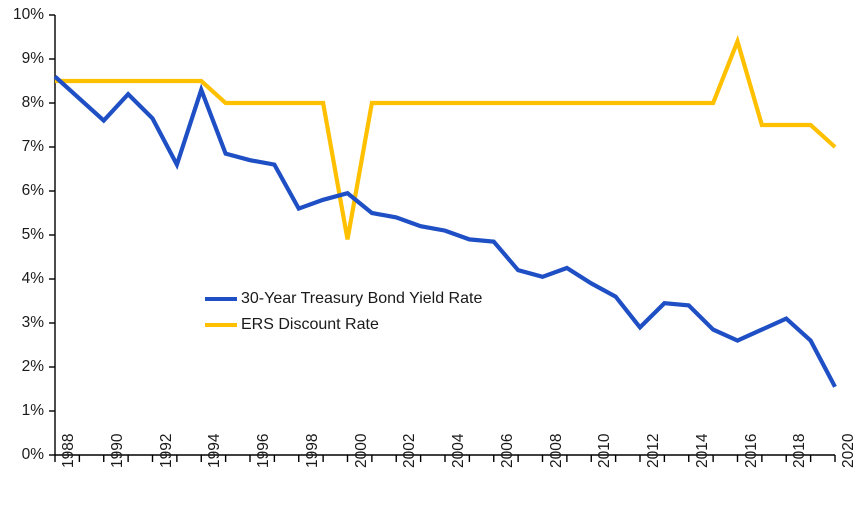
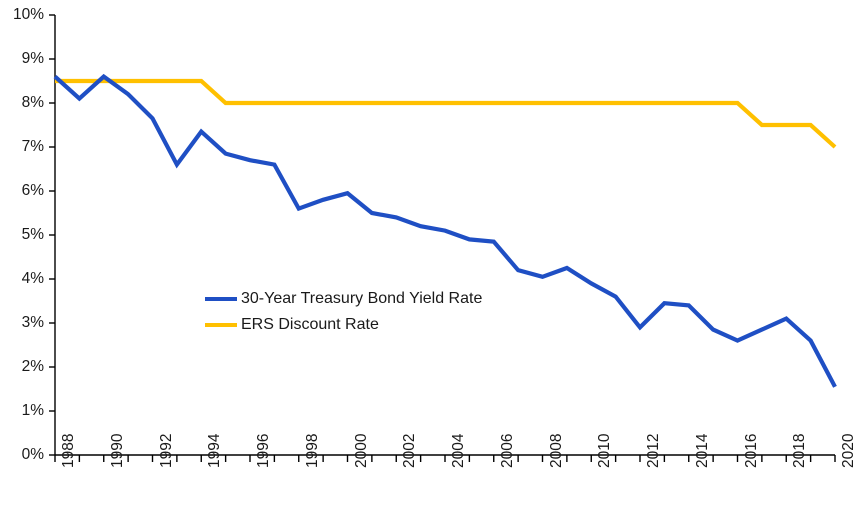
30-Year Treasury Bond Yield Rate/1990: 7.6% -> 8.6%
30-Year Treasury Bond Yield Rate/1994: 8.3% -> 7.3%
ERS Discount Rate/2000: 4.9% -> 8.0%
ERS Discount Rate/2016: 9.4% -> 8.0%
